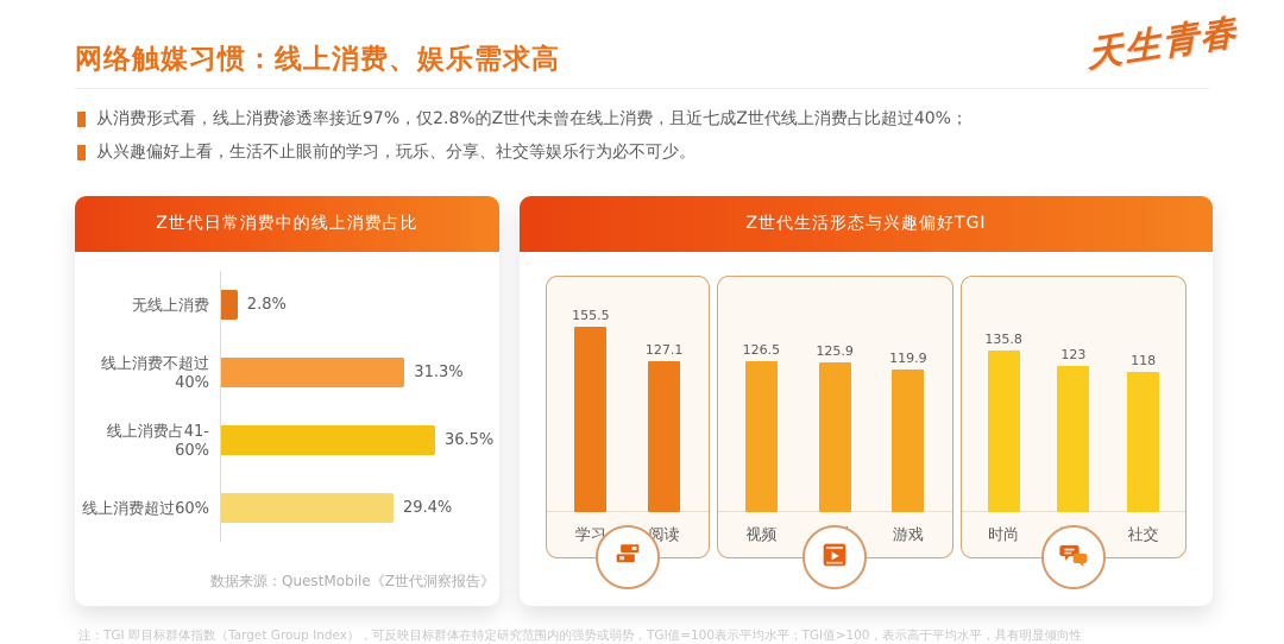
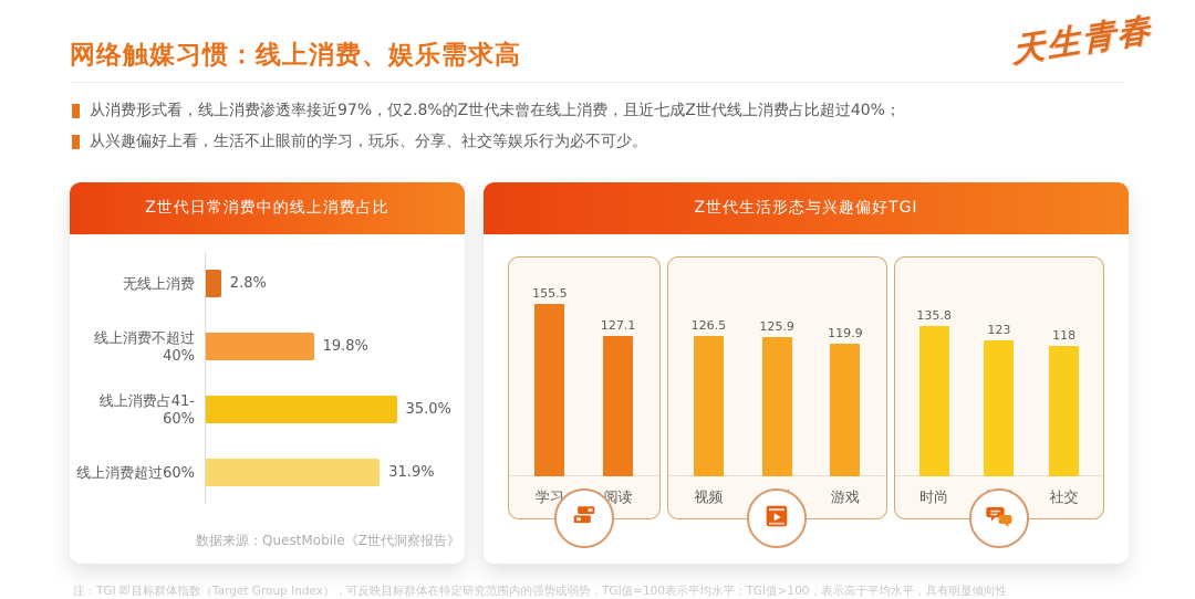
Z世代日常消费中的线上消费占比/线上消费不超过40%: 31.3% -> 19.8%
Z世代日常消费中的线上消费占比/线上消费占41-60%: 36.5% -> 35.0%
Z世代日常消费中的线上消费占比/线上消费超过60%: 29.4% -> 31.9%
